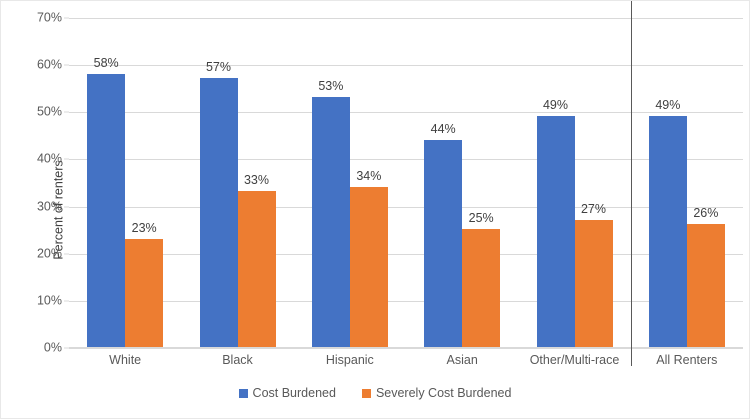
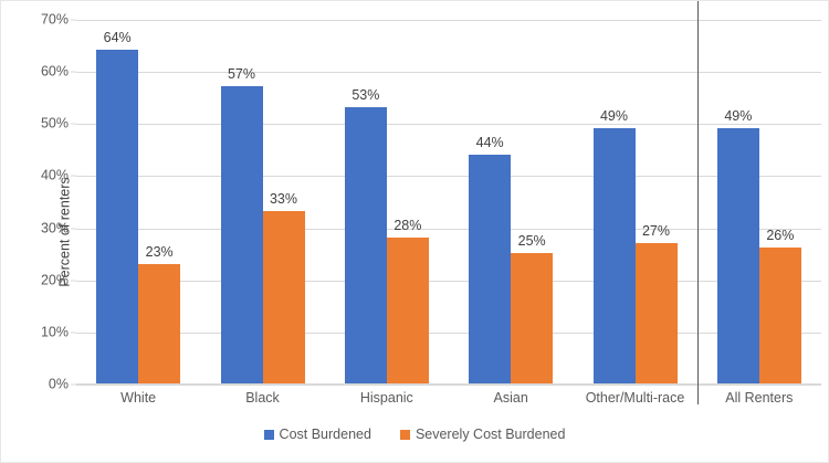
Cost Burdened/White: 58% -> 64%
Severely Cost Burdened/Hispanic: 34% -> 28%
